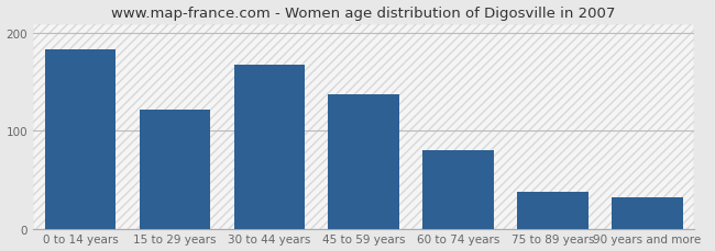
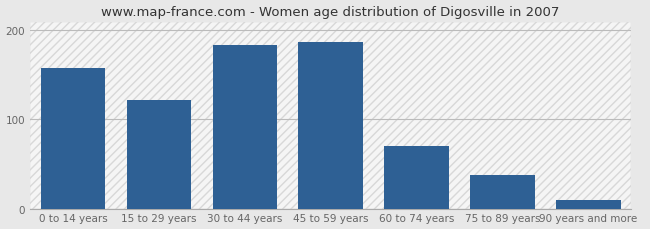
0 to 14 years: 184 -> 158
30 to 44 years: 168 -> 184
45 to 59 years: 138 -> 187
60 to 74 years: 80 -> 70
90 years and more: 32 -> 10
